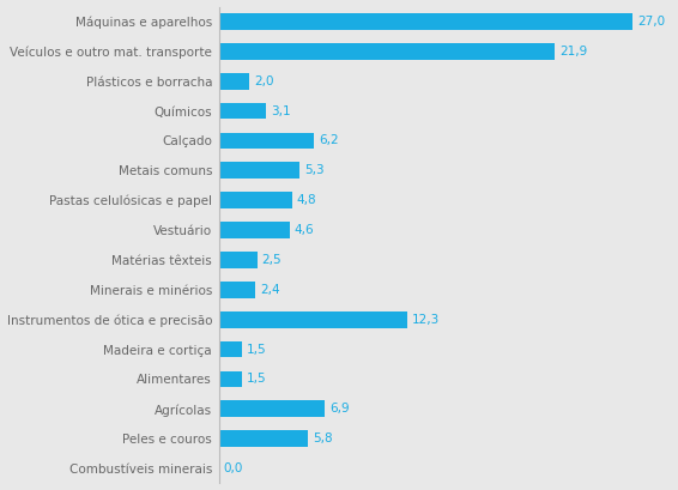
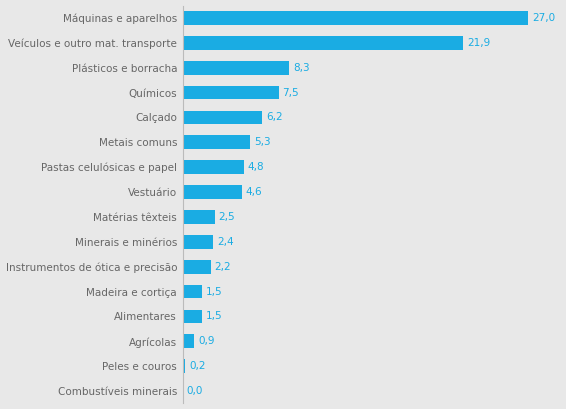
Plásticos e borracha: 2,0 -> 8,3
Químicos: 3,1 -> 7,5
Instrumentos de ótica e precisão: 12,3 -> 2,2
Agrícolas: 6,9 -> 0,9
Peles e couros: 5,8 -> 0,2
